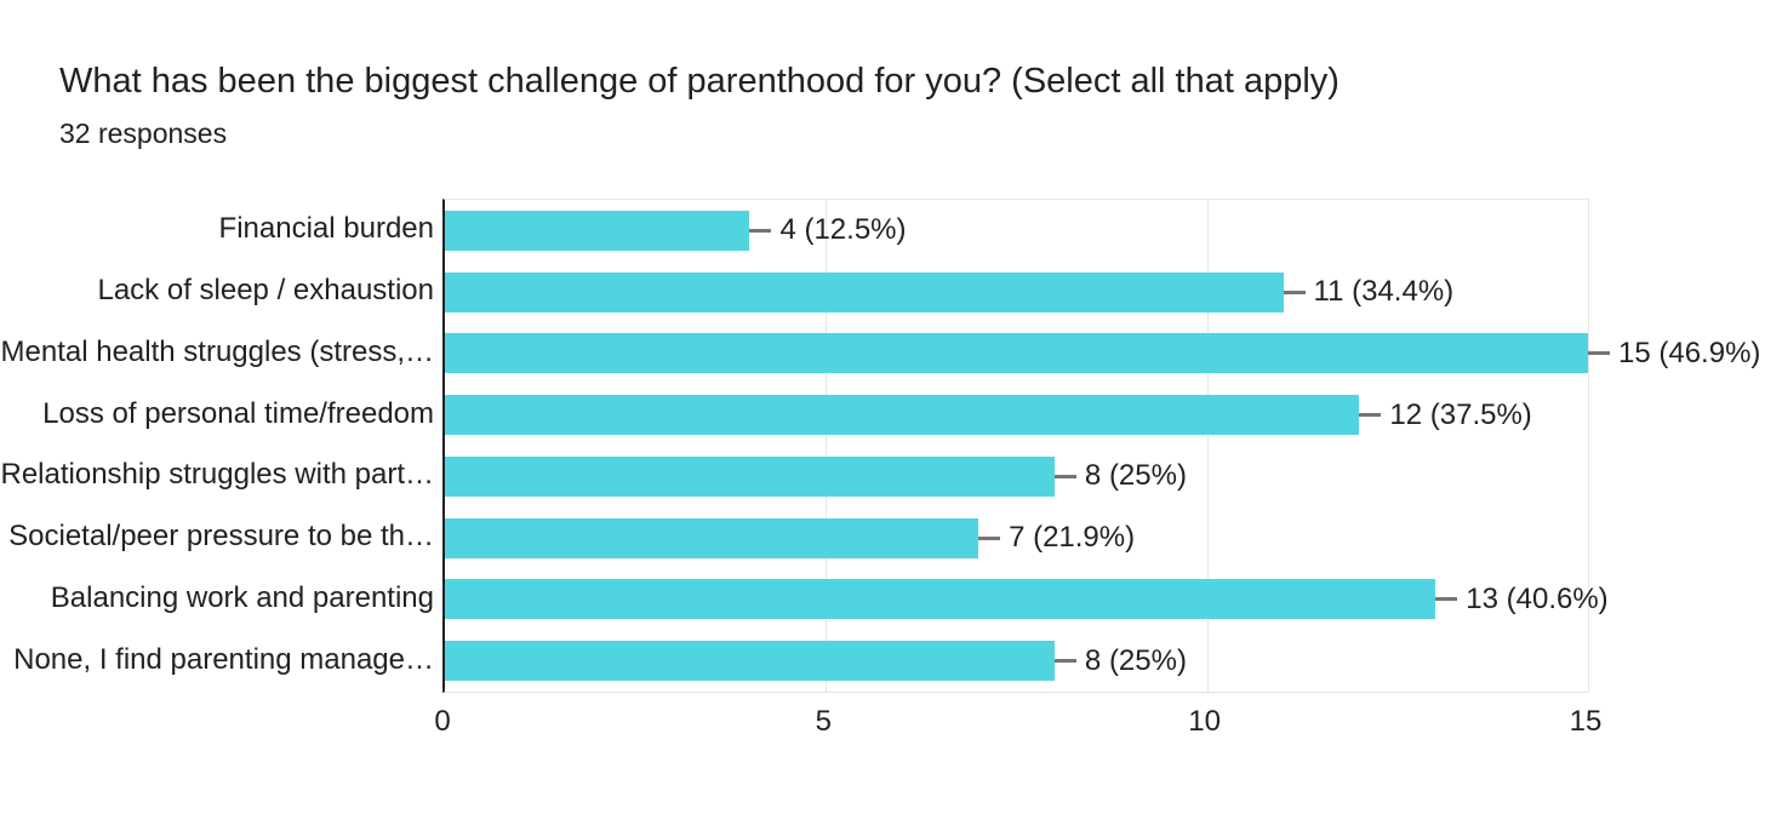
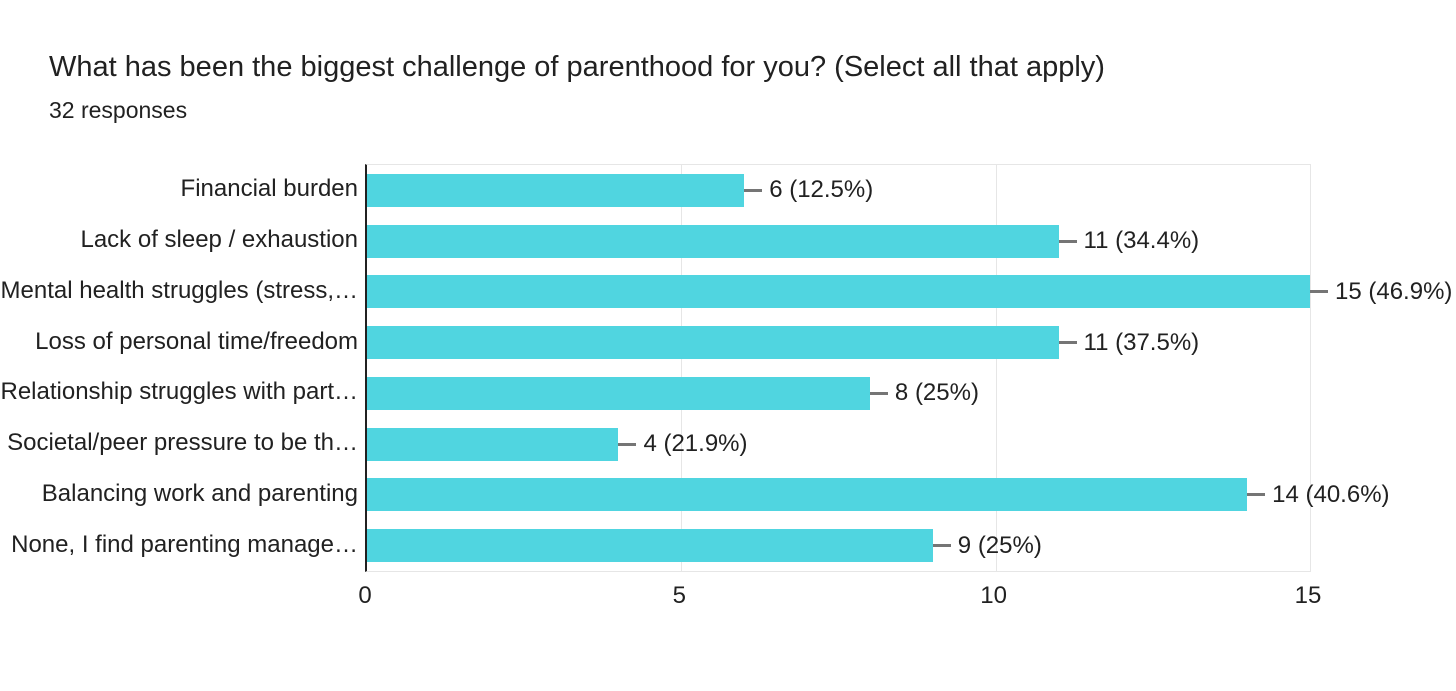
Financial burden: 4 -> 6
Loss of personal time/freedom: 12 -> 11
Societal/peer pressure to be th…: 7 -> 4
Balancing work and parenting: 13 -> 14
None, I find parenting manage…: 8 -> 9
